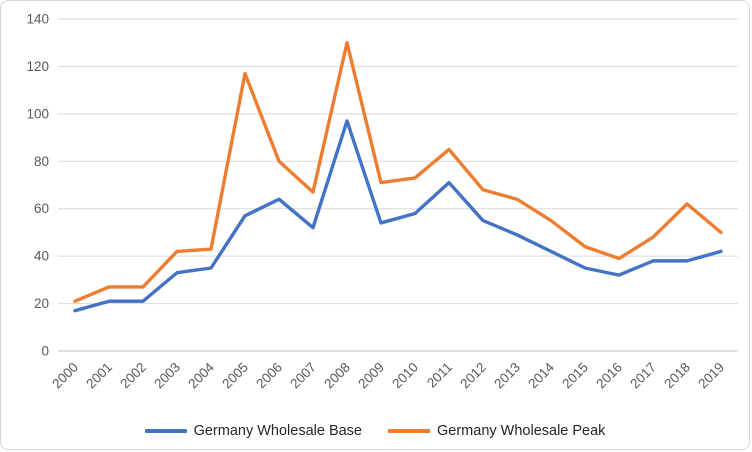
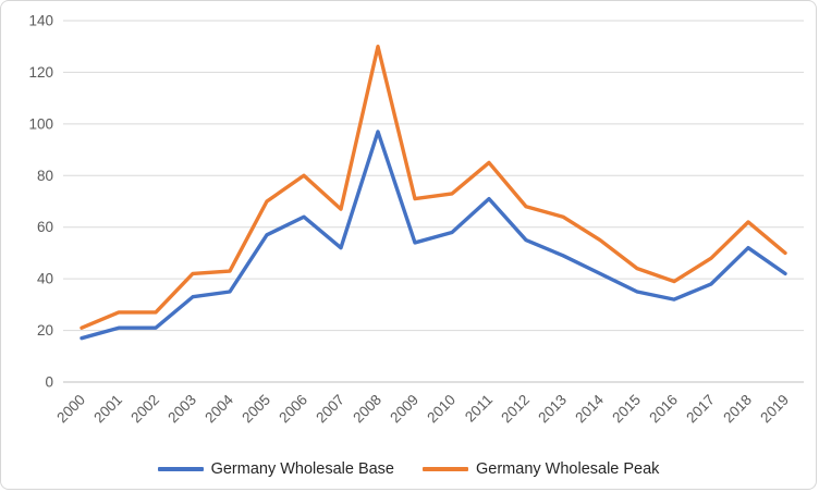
Germany Wholesale Peak/2005: 117 -> 70
Germany Wholesale Base/2018: 38 -> 52
